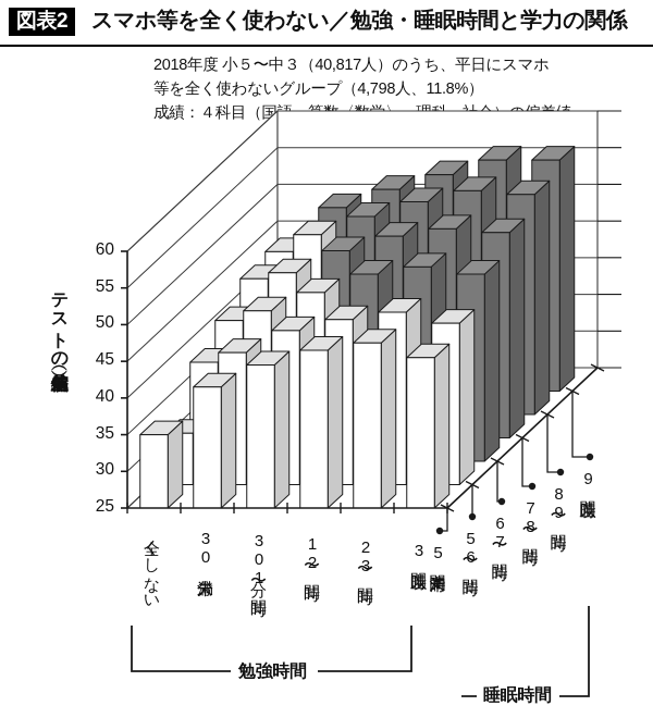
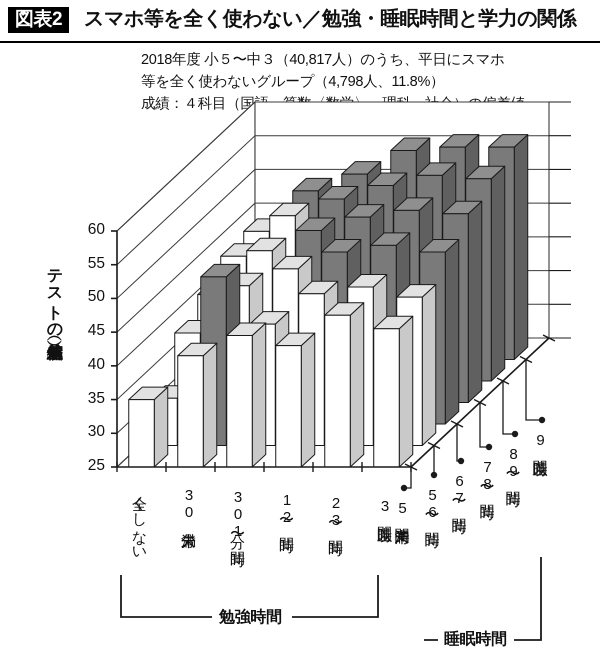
5〜6時間/30分未満: 43 -> 50
5〜6時間/30分〜1時間: 46 -> 43
5時間未満/1〜2時間: 46 -> 43
9時間以上/1〜2時間: 54 -> 56
